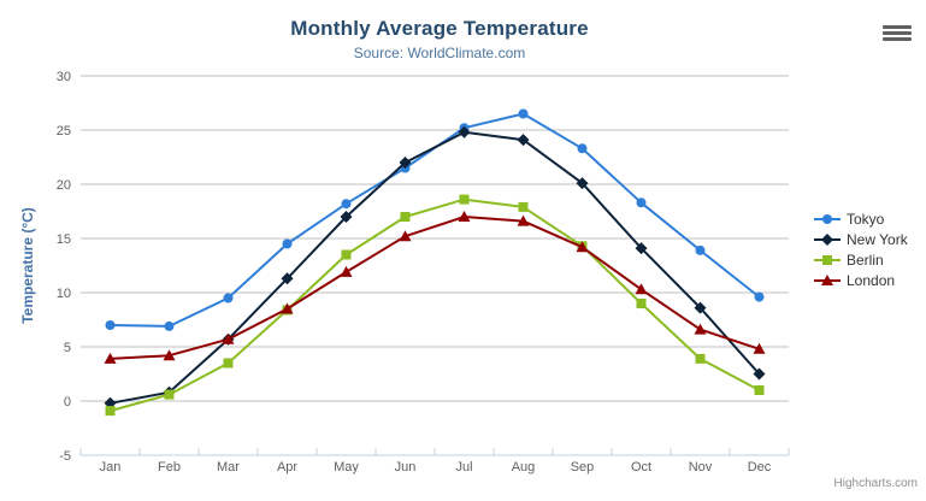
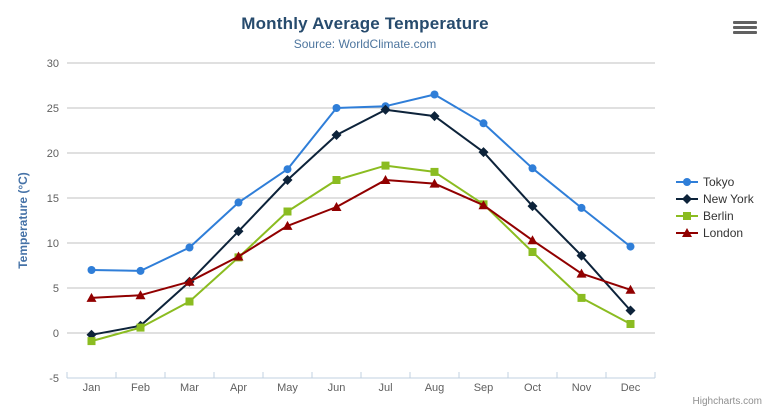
Tokyo/Jun: 22 -> 25
London/Jun: 15 -> 14
